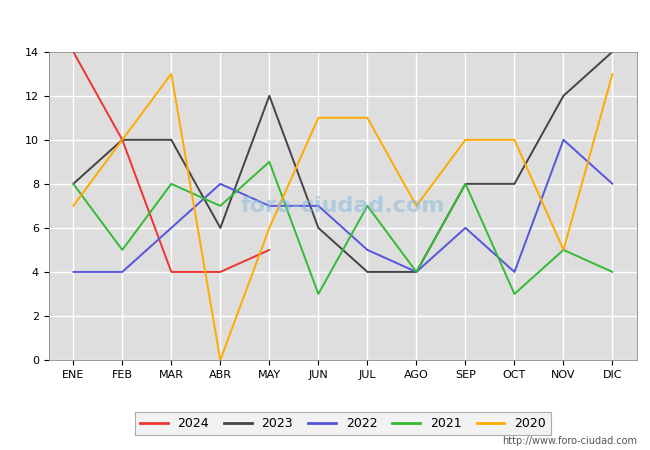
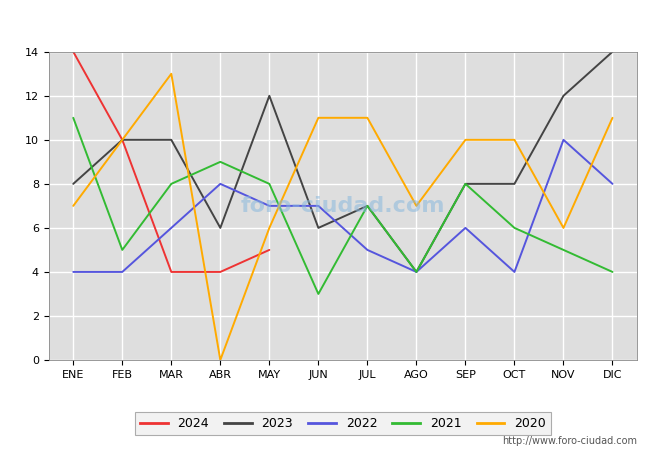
2021/ENE: 8 -> 11
2021/ABR: 7 -> 9
2021/MAY: 9 -> 8
2023/JUL: 4 -> 7
2021/OCT: 3 -> 6
2020/NOV: 5 -> 6
2020/DIC: 13 -> 11
